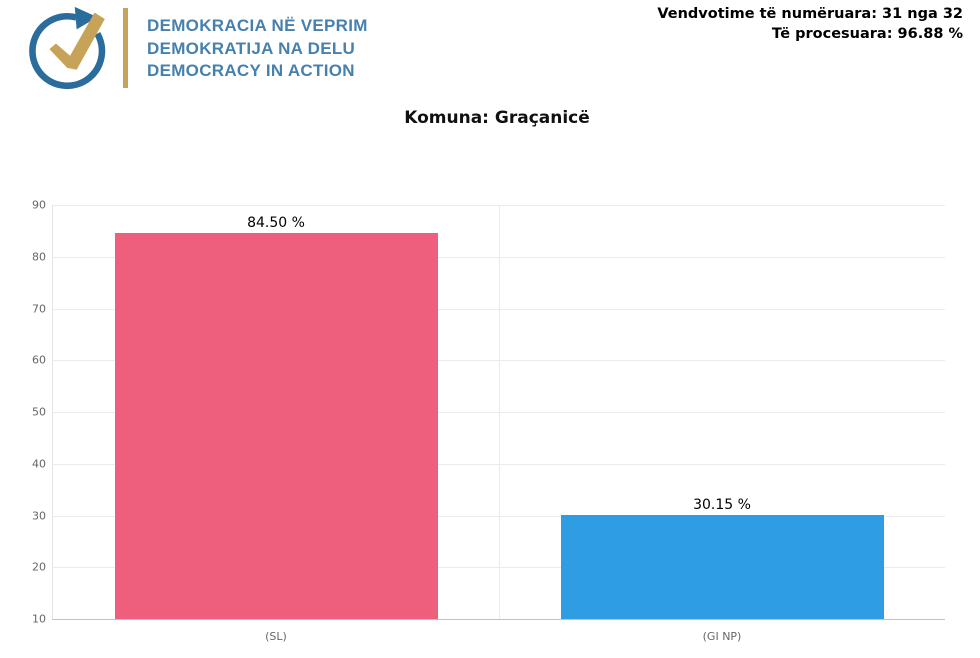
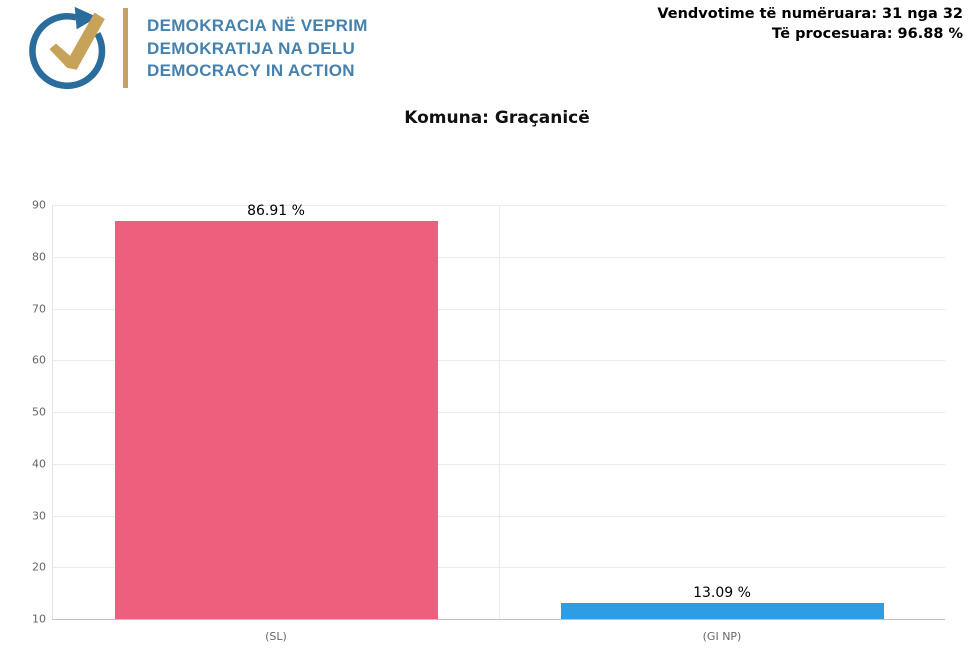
(SL): 84.50 -> 86.91
(GI NP): 30.15 -> 13.09
